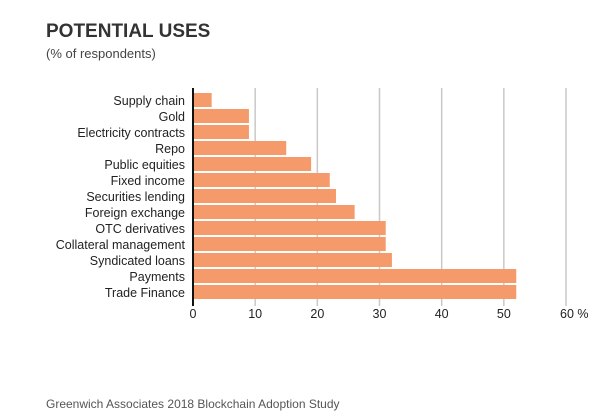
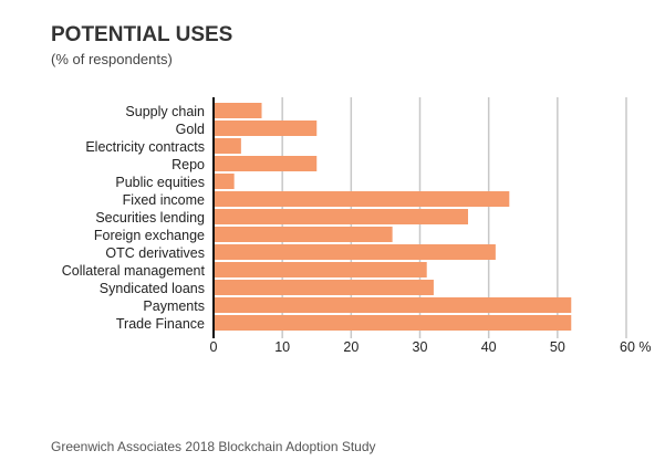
Supply chain: 3% -> 7%
Gold: 9% -> 15%
Electricity contracts: 9% -> 4%
Public equities: 19% -> 3%
Fixed income: 22% -> 43%
Securities lending: 23% -> 37%
OTC derivatives: 31% -> 41%
